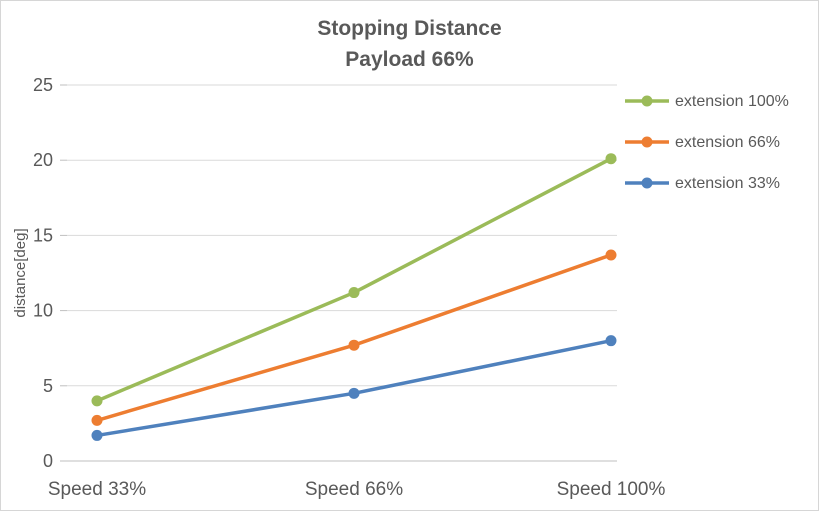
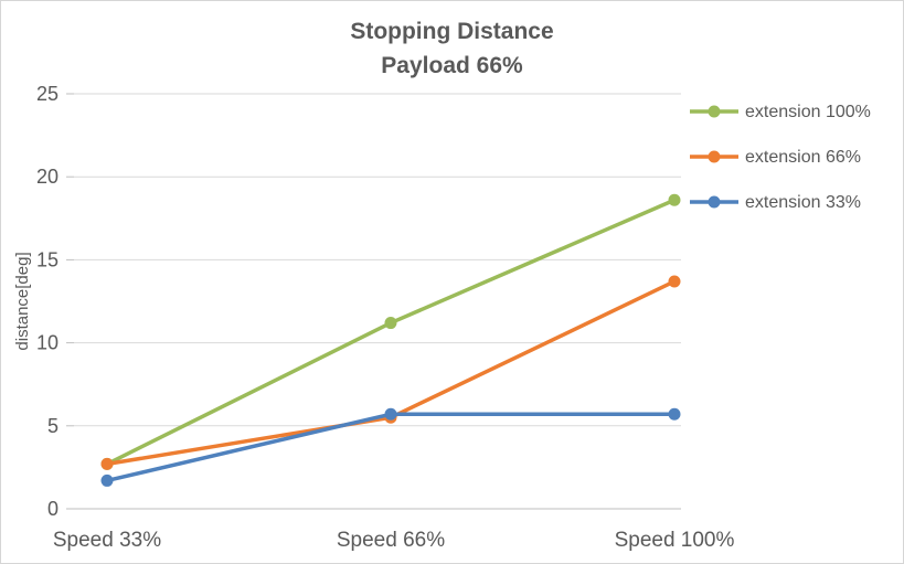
extension 100%/Speed 33%: 4.0 -> 2.7
extension 66%/Speed 66%: 7.7 -> 5.5
extension 33%/Speed 66%: 4.5 -> 5.7
extension 100%/Speed 100%: 20.1 -> 18.6
extension 33%/Speed 100%: 8.0 -> 5.7
